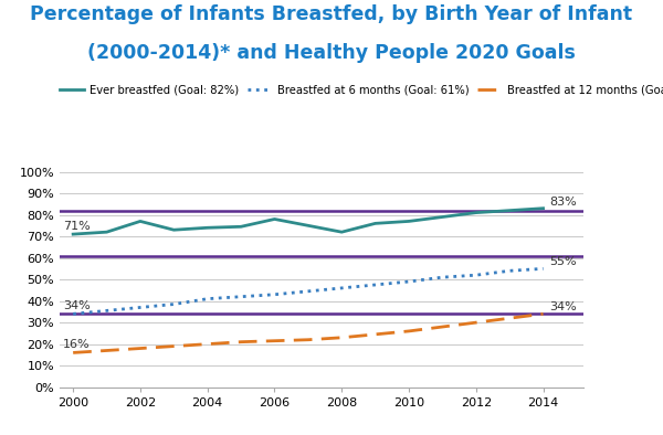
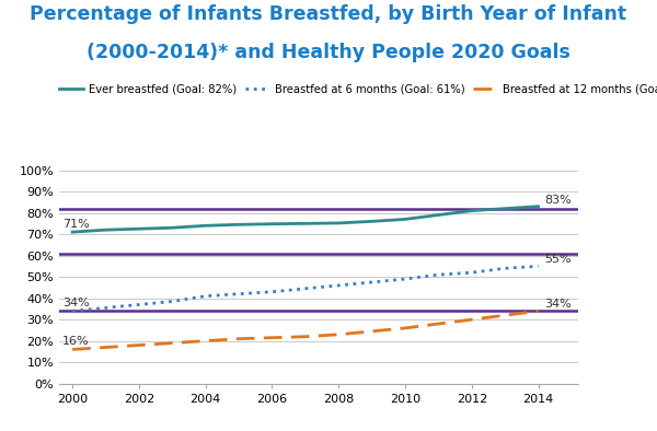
Ever breastfed (Goal: 82%)/2002: 77% -> 72%
Ever breastfed (Goal: 82%)/2006: 78% -> 75%
Ever breastfed (Goal: 82%)/2008: 72% -> 75%
